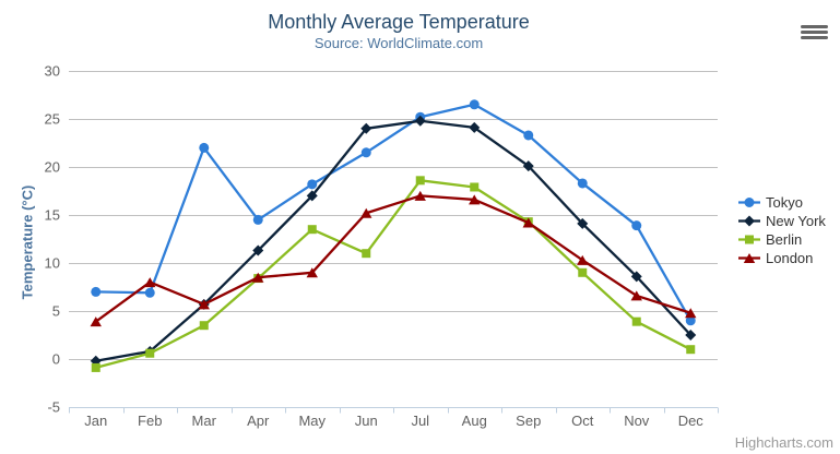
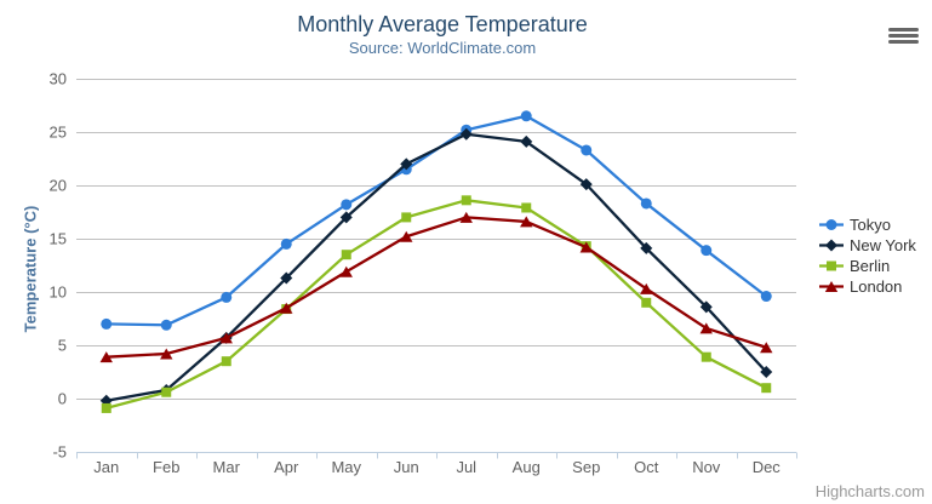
London/Feb: 8 -> 4
Tokyo/Mar: 22 -> 10
London/May: 9 -> 12
New York/Jun: 24 -> 22
Berlin/Jun: 11 -> 17
Tokyo/Dec: 4 -> 10
